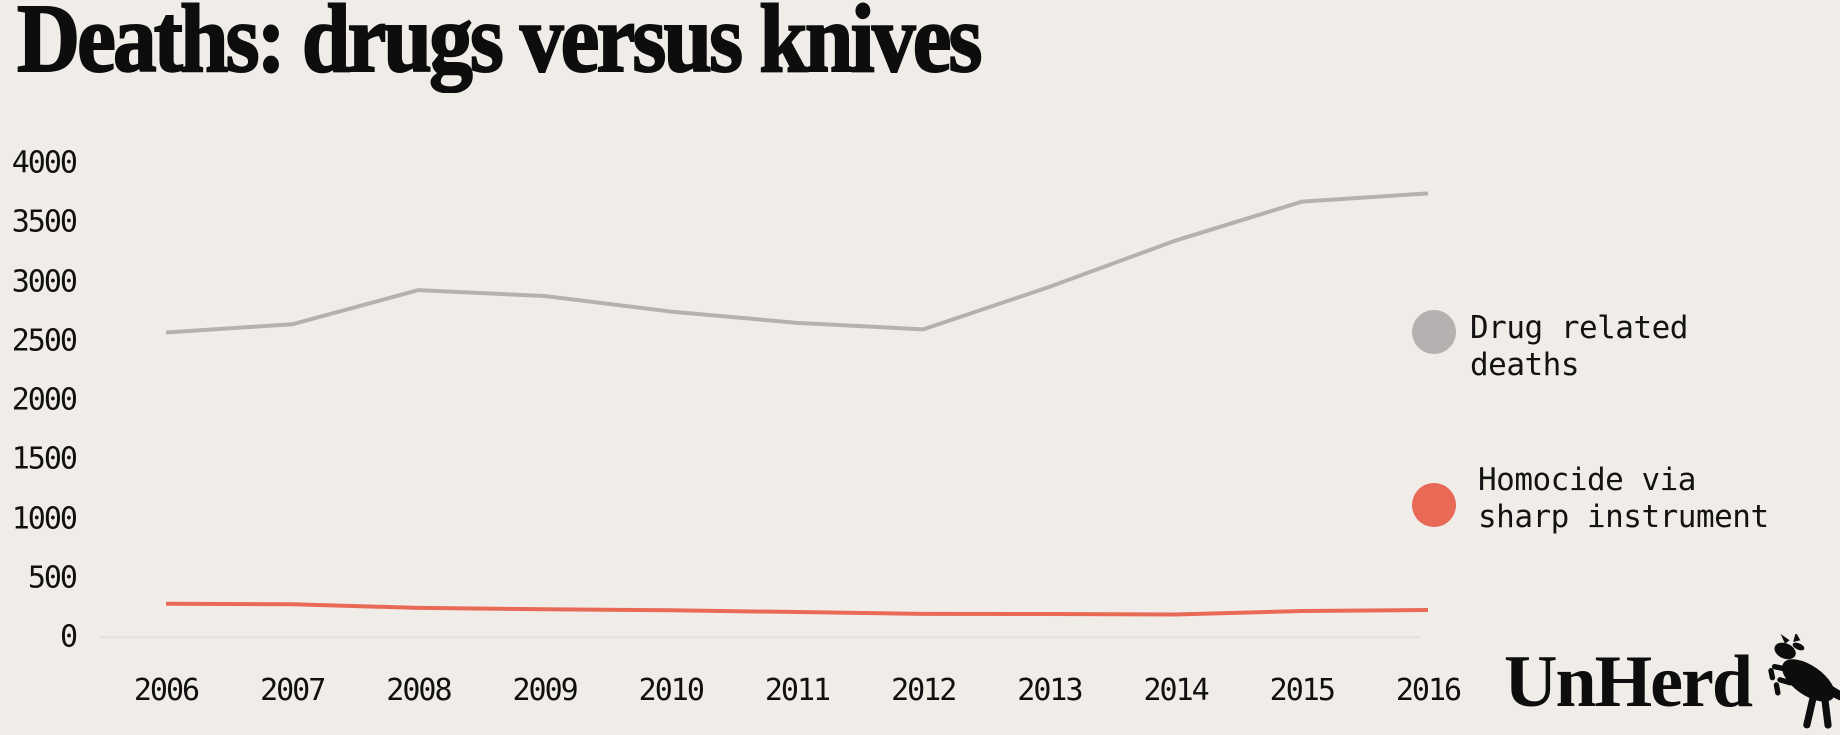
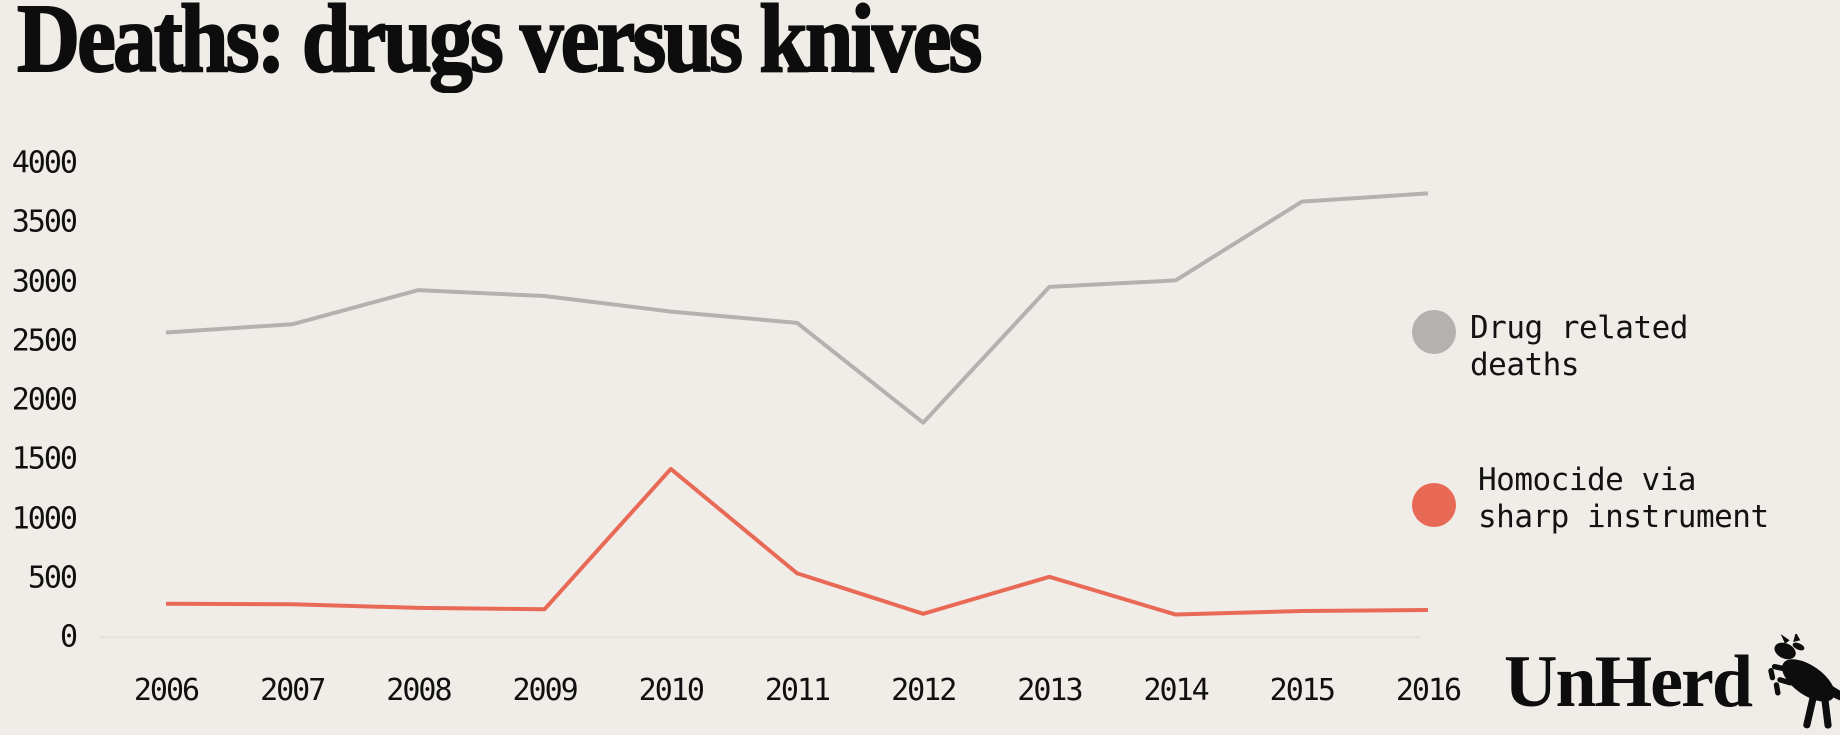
Homocide via sharp instrument/2010: 230 -> 1420
Homocide via sharp instrument/2011: 210 -> 540
Drug related deaths/2012: 2600 -> 1810
Homocide via sharp instrument/2013: 200 -> 510
Drug related deaths/2014: 3350 -> 3010
